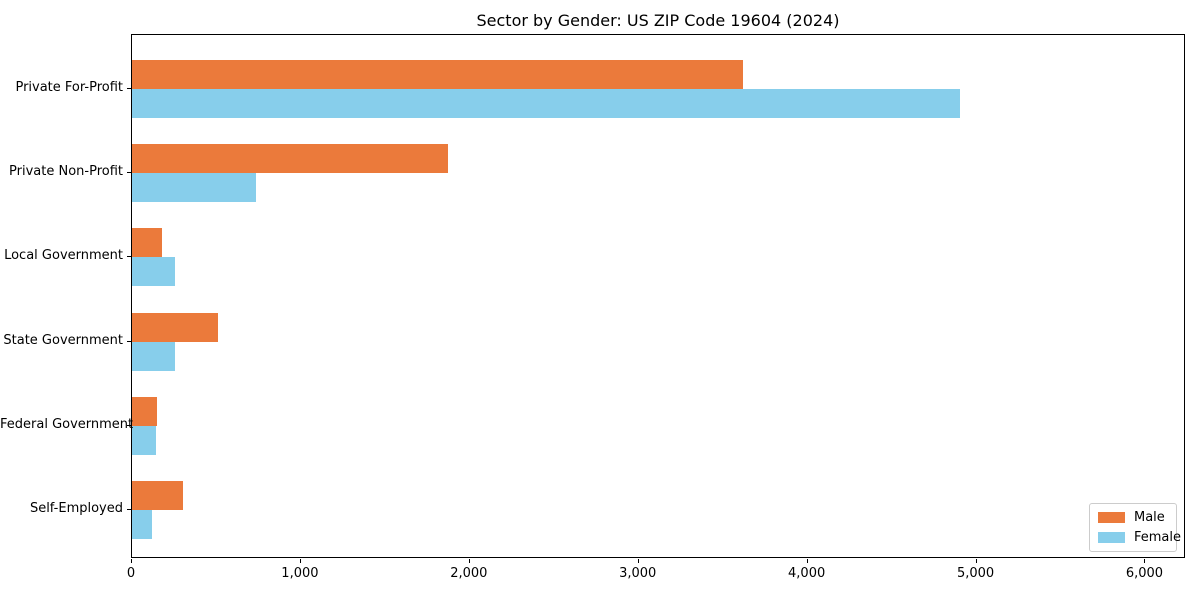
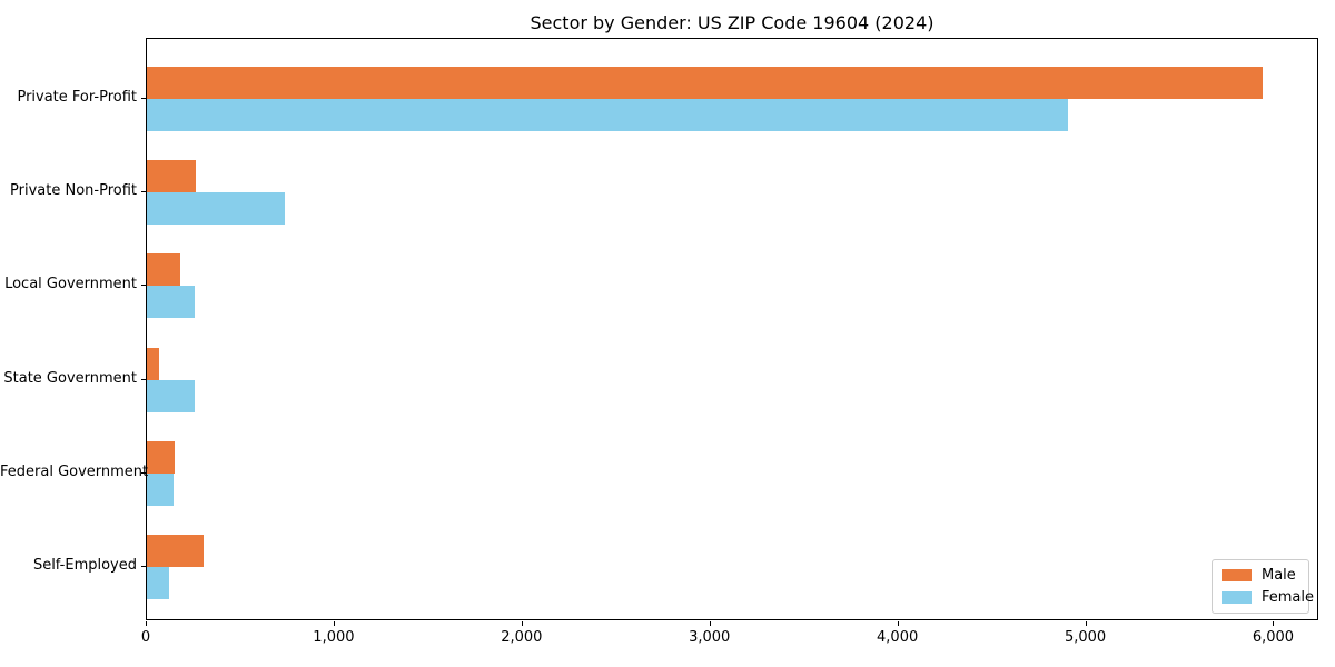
Male/Private For-Profit: 3620 -> 5940
Male/Private Non-Profit: 1870 -> 260
Male/State Government: 510 -> 60
